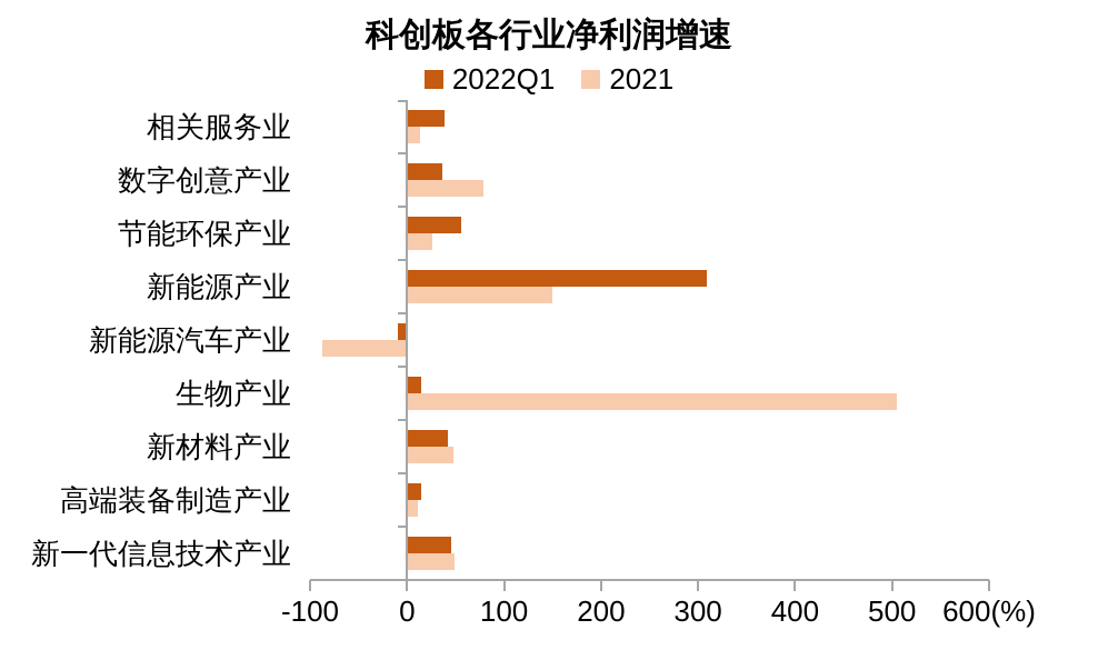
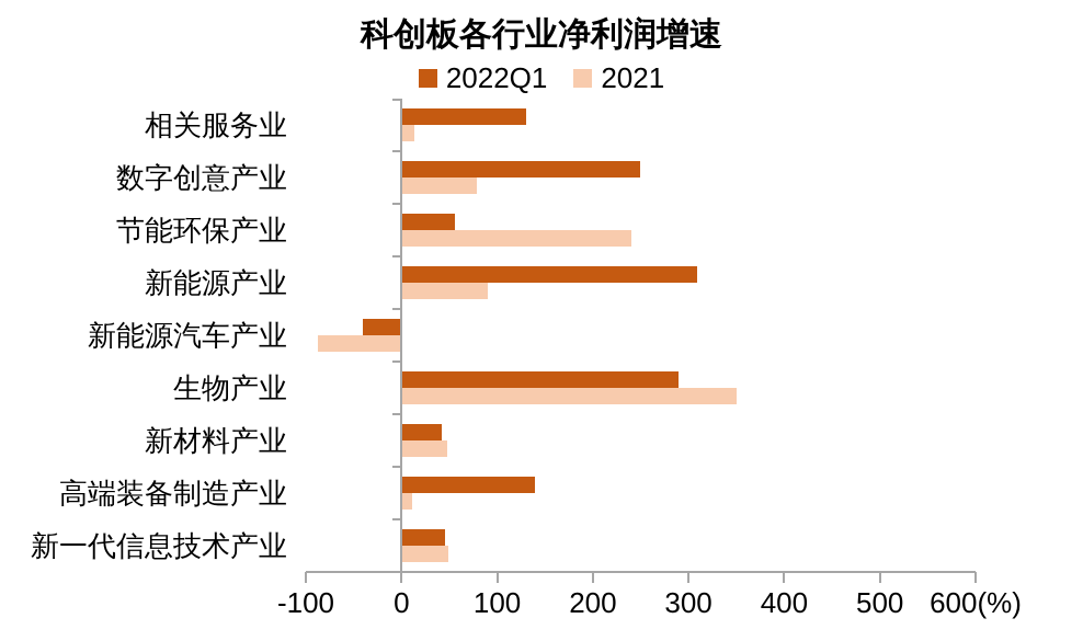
2022Q1/相关服务业: 40 -> 130
2022Q1/数字创意产业: 40 -> 250
2021/节能环保产业: 30 -> 240
2021/新能源产业: 150 -> 90
2022Q1/新能源汽车产业: -10 -> -40
2022Q1/生物产业: 20 -> 290
2021/生物产业: 500 -> 350
2022Q1/高端装备制造产业: 20 -> 140
